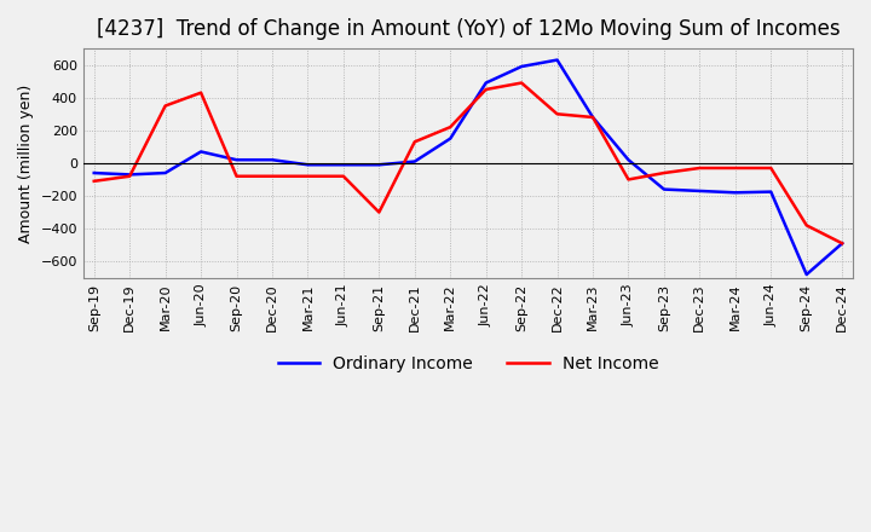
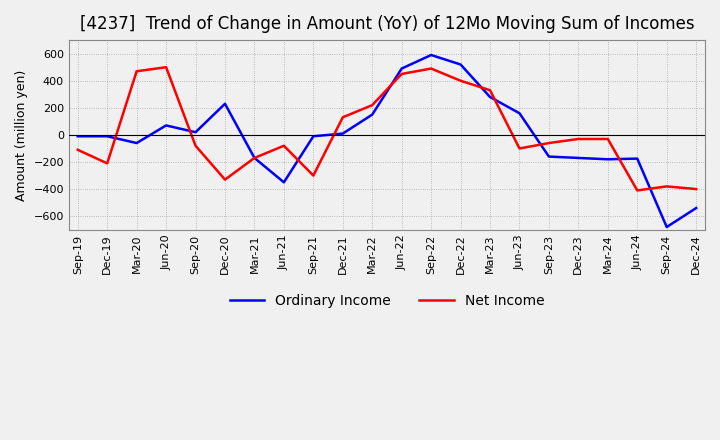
Ordinary Income/Sep-19: -60 -> -10
Ordinary Income/Dec-19: -70 -> -10
Net Income/Dec-19: -80 -> -210
Net Income/Mar-20: 350 -> 470
Net Income/Jun-20: 430 -> 500
Ordinary Income/Dec-20: 20 -> 230
Net Income/Dec-20: -80 -> -330
Ordinary Income/Mar-21: -10 -> -170
Net Income/Mar-21: -80 -> -170
Ordinary Income/Jun-21: -10 -> -350
Ordinary Income/Dec-22: 630 -> 520
Net Income/Dec-22: 300 -> 400
Net Income/Mar-23: 280 -> 330
Ordinary Income/Jun-23: 20 -> 160
Net Income/Jun-24: -30 -> -410
Ordinary Income/Dec-24: -490 -> -540
Net Income/Dec-24: -490 -> -400
